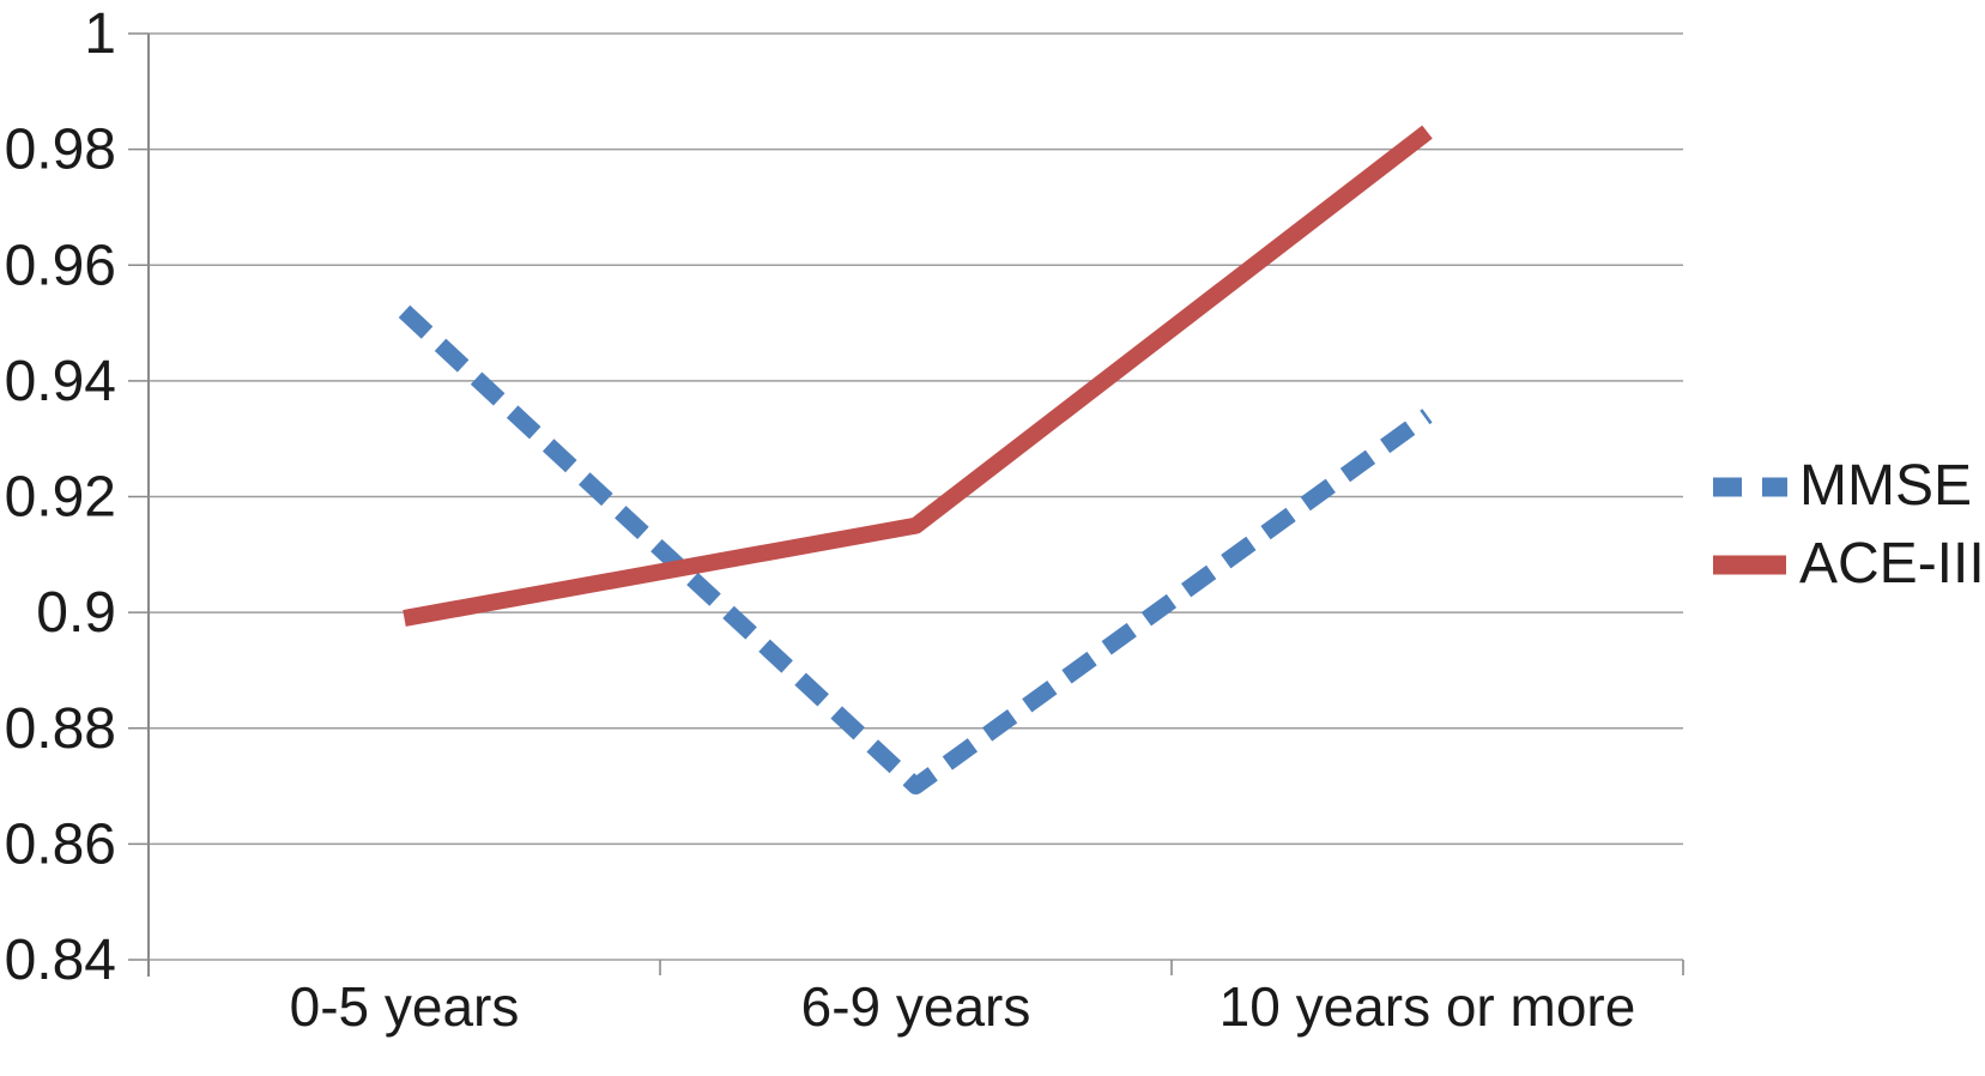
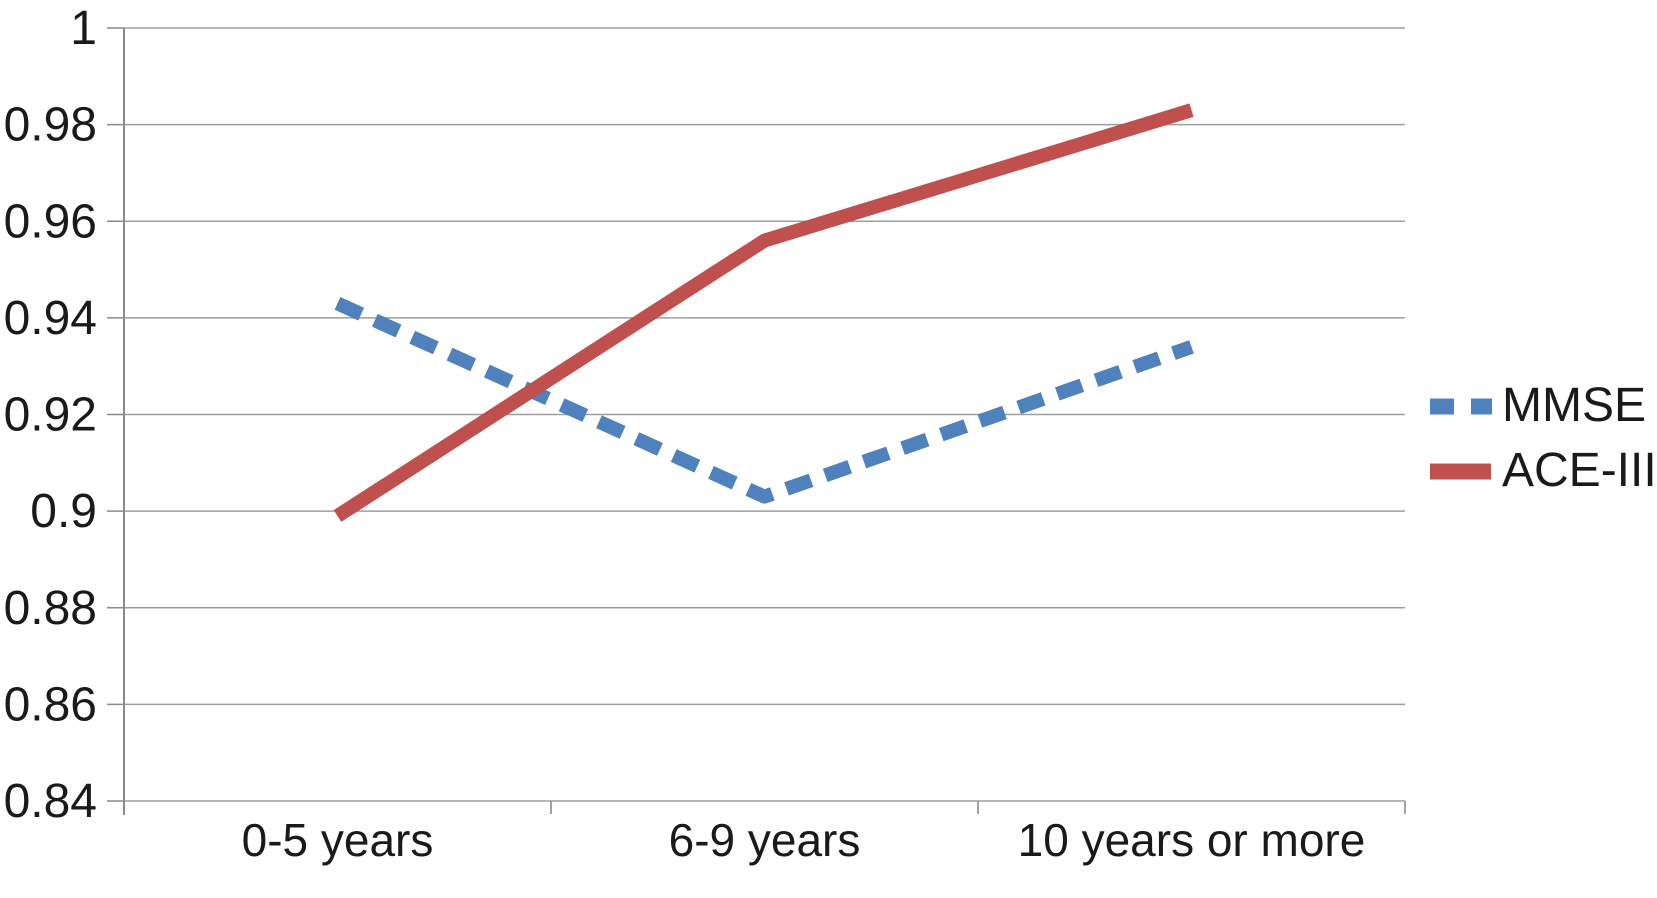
MMSE/0-5 years: 0.952 -> 0.943
MMSE/6-9 years: 0.870 -> 0.903
ACE-III/6-9 years: 0.915 -> 0.956
